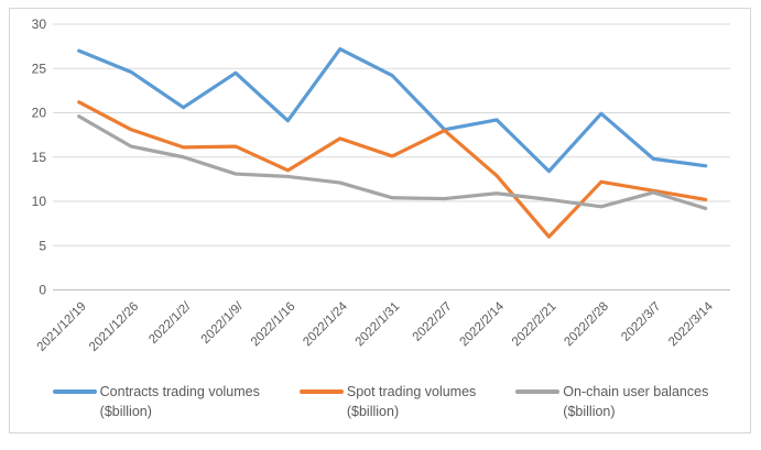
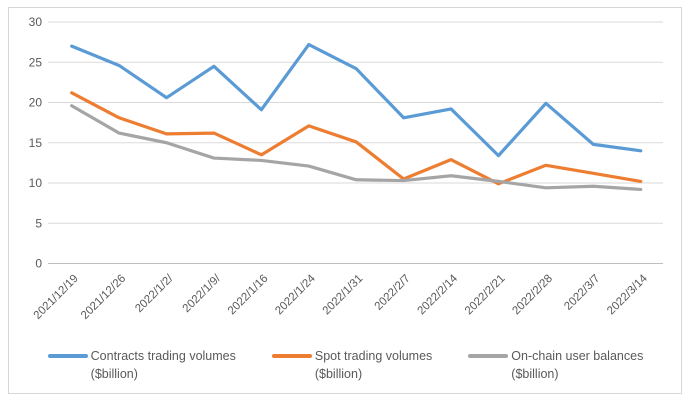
Spot trading volumes ($billion)/2022/2/7: 18 -> 10
Spot trading volumes ($billion)/2022/2/21: 6 -> 10
On-chain user balances ($billion)/2022/3/7: 11 -> 10
